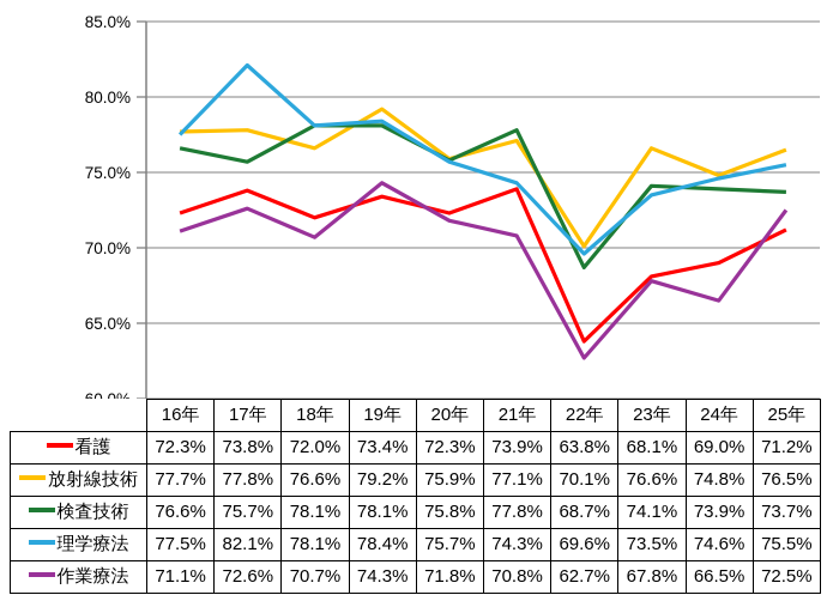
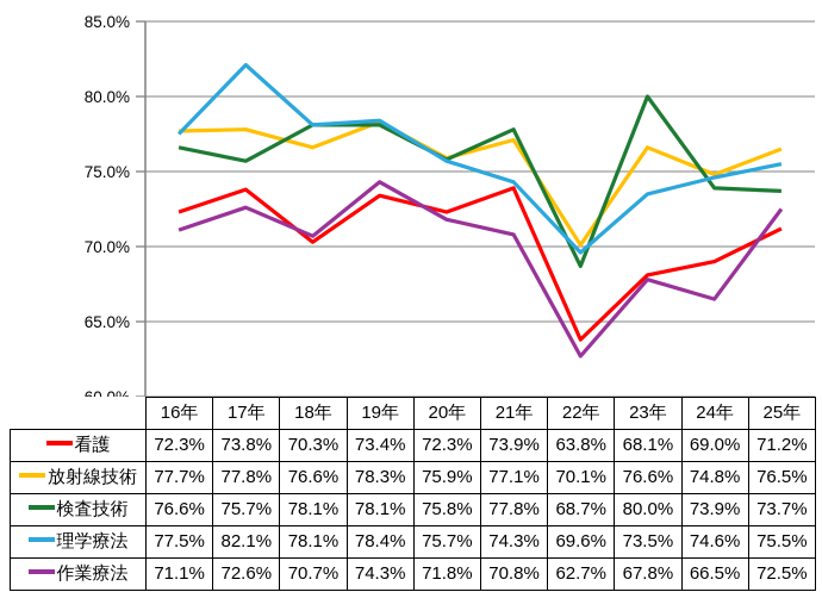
看護/18年: 72.0% -> 70.3%
放射線技術/19年: 79.2% -> 78.3%
検査技術/23年: 74.1% -> 80.0%
